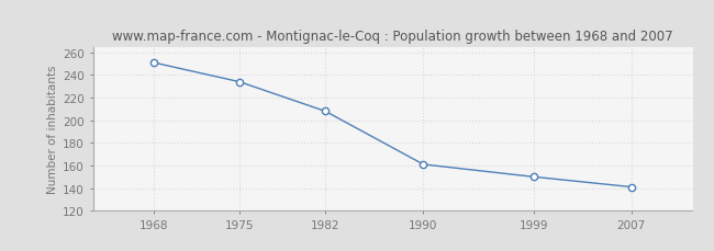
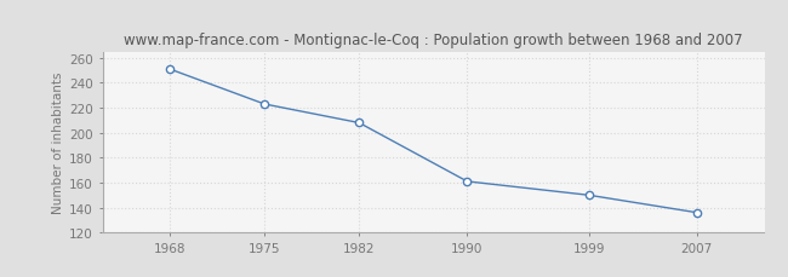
1975: 234 -> 223
2007: 141 -> 136
